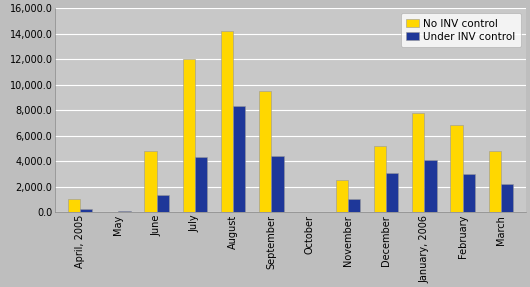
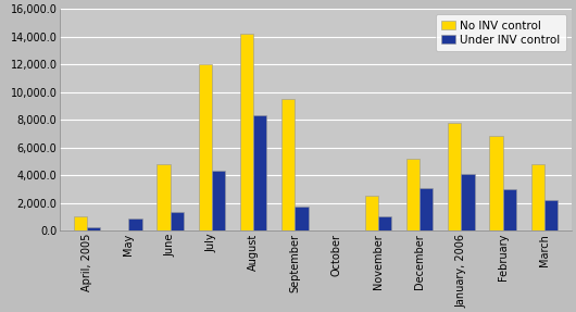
Under INV control/May: 0 -> 900
Under INV control/September: 4,400 -> 1,700
